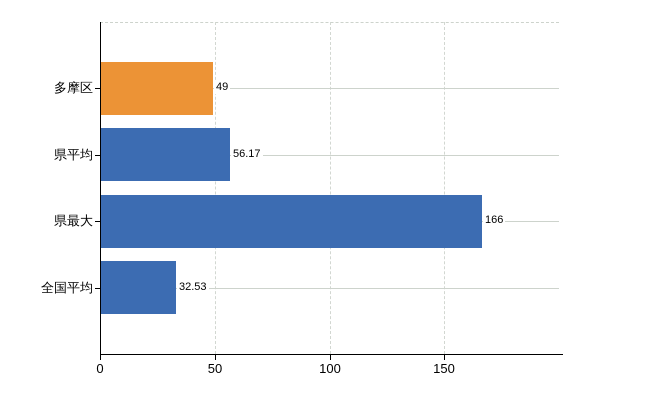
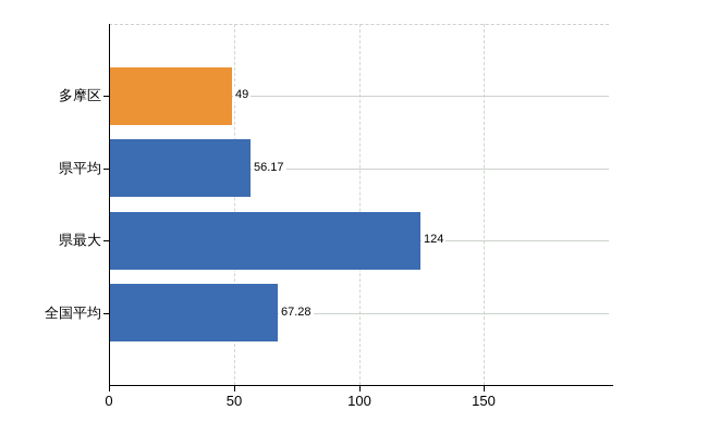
県最大: 166 -> 124
全国平均: 32.53 -> 67.28
